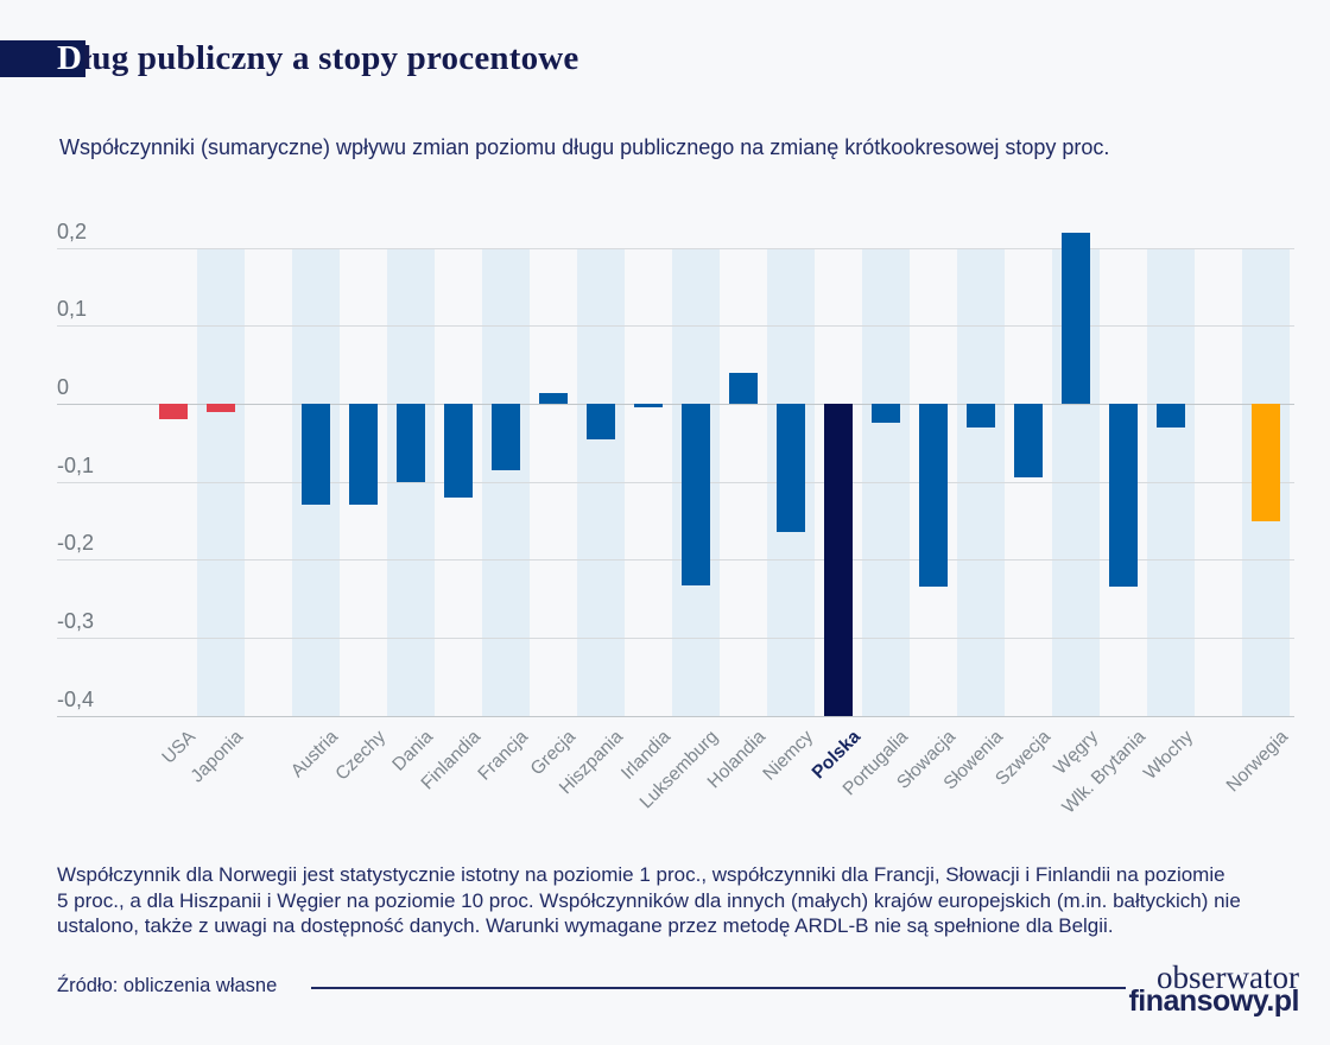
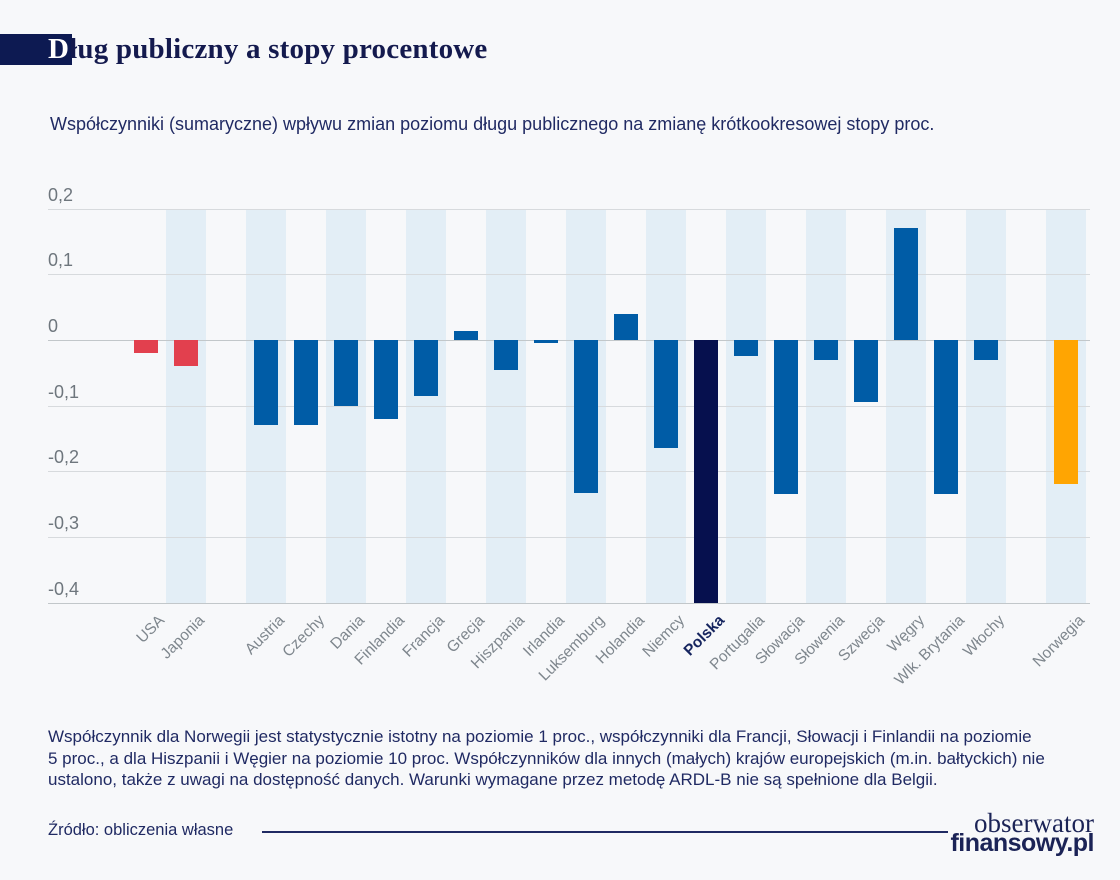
Japonia: -0,01 -> -0,04
Węgry: 0,22 -> 0,17
Norwegia: -0,15 -> -0,22
